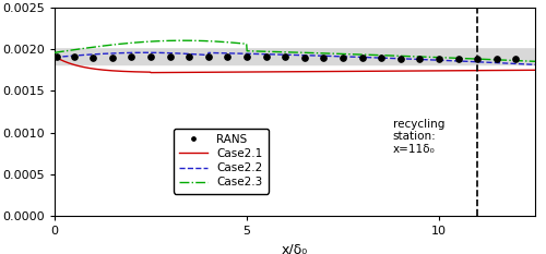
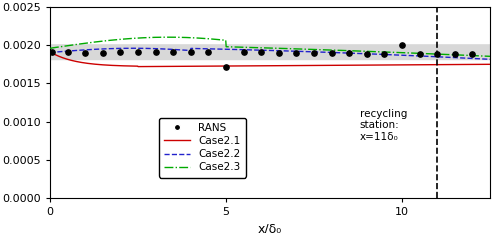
RANS/5: 0.00191 -> 0.00172
RANS/10: 0.00189 -> 0.00200
